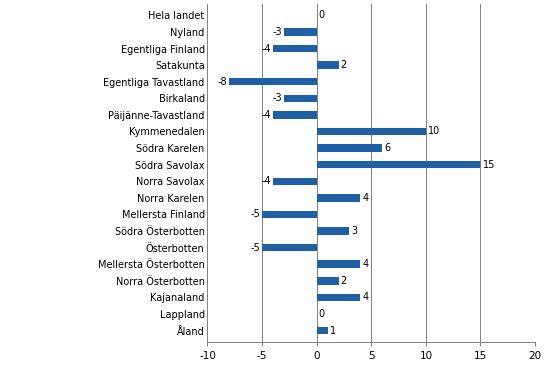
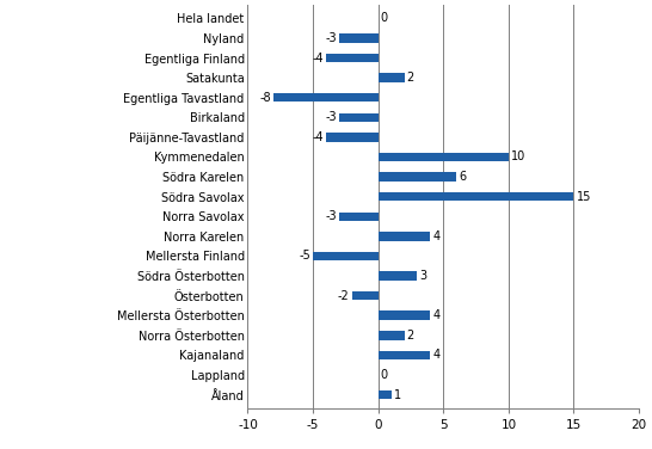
Norra Savolax: -4 -> -3
Österbotten: -5 -> -2
